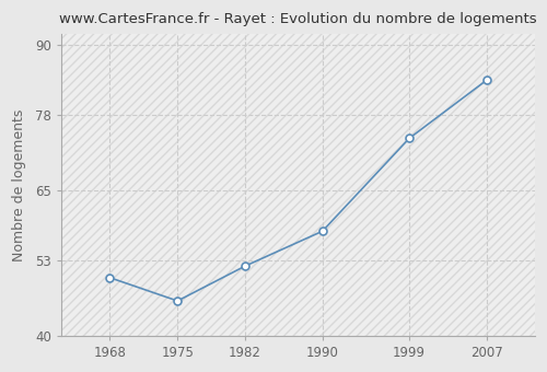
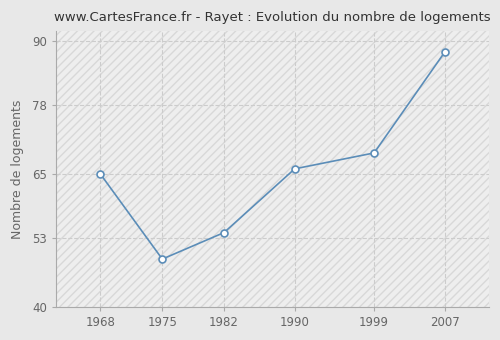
1968: 50 -> 65
1975: 46 -> 49
1982: 52 -> 54
1990: 58 -> 66
1999: 74 -> 69
2007: 84 -> 88
